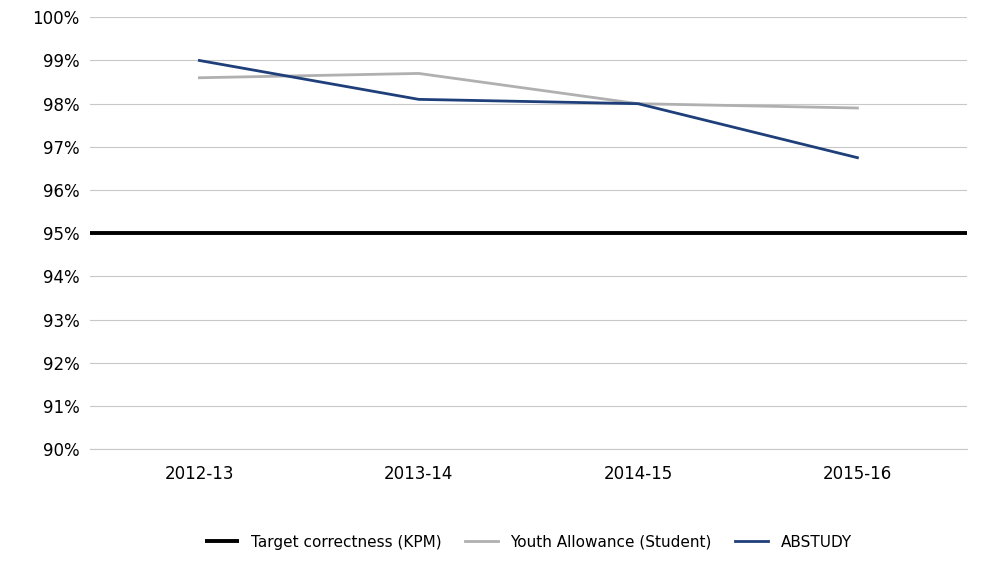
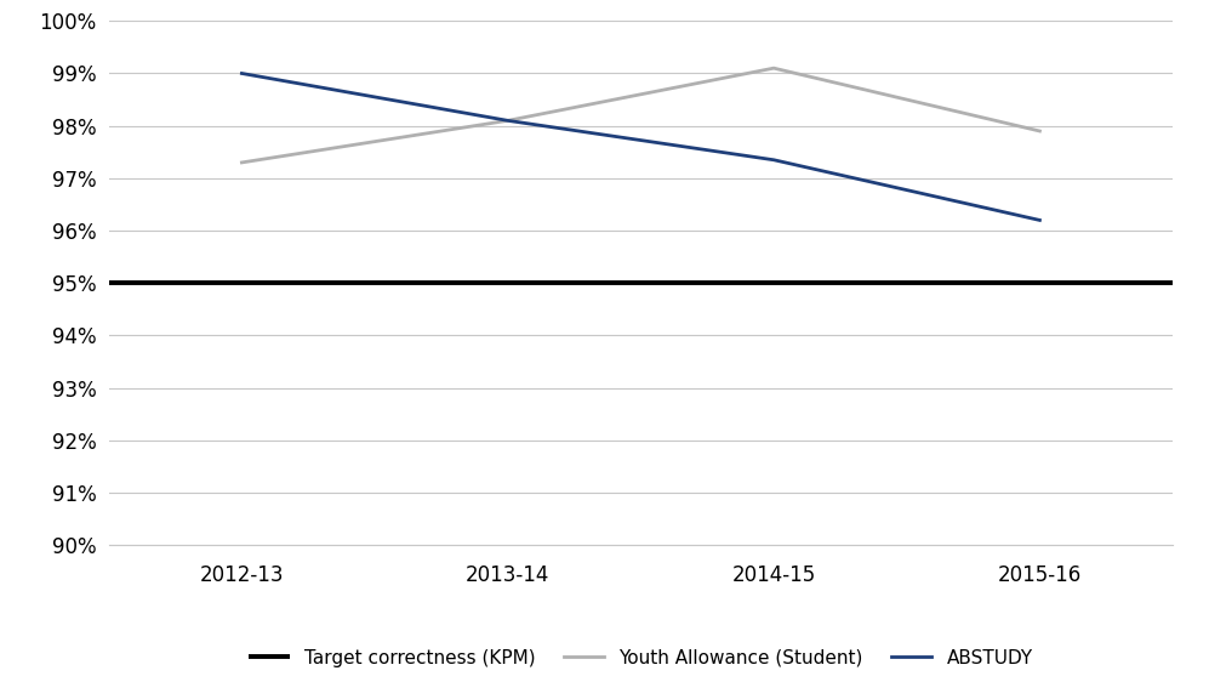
Youth Allowance (Student)/2012-13: 98.6% -> 97.3%
Youth Allowance (Student)/2013-14: 98.7% -> 98.1%
Youth Allowance (Student)/2014-15: 98.0% -> 99.1%
ABSTUDY/2014-15: 98.00% -> 97.35%
ABSTUDY/2015-16: 96.75% -> 96.20%
